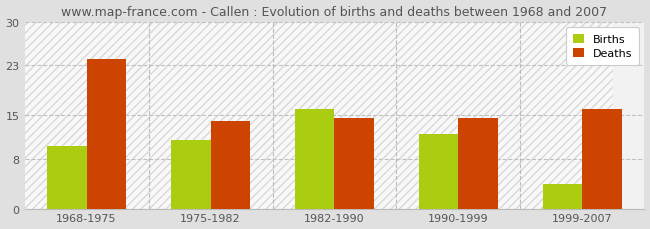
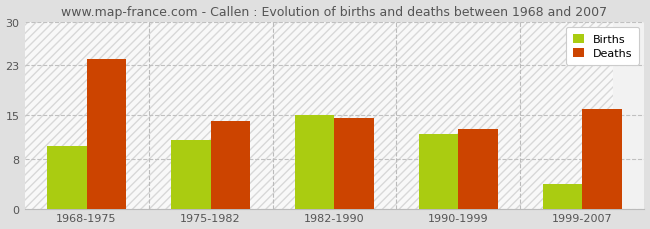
Births/1982-1990: 16 -> 15
Deaths/1990-1999: 14.5 -> 12.8
